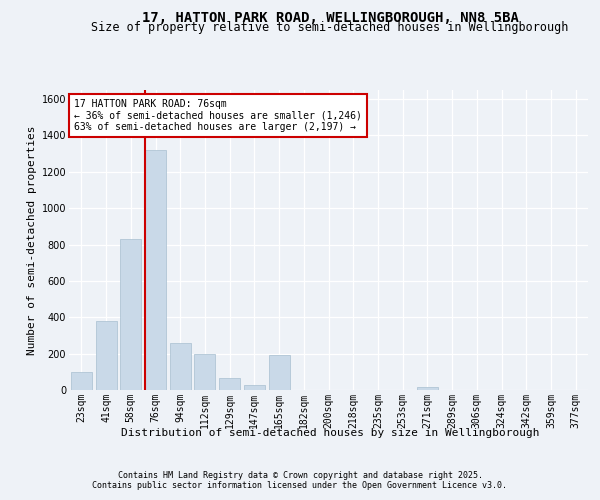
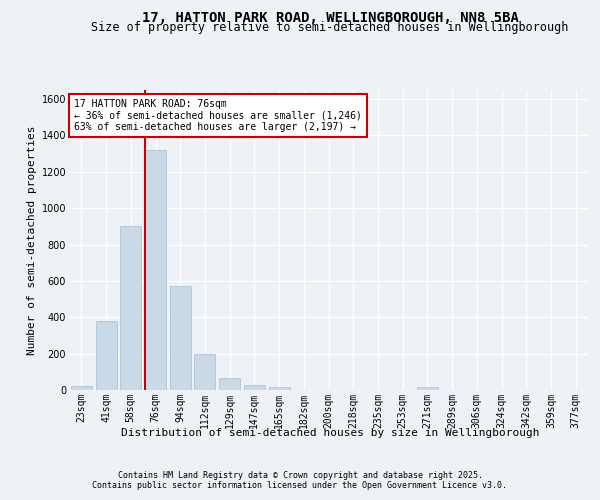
23sqm: 100 -> 20
58sqm: 830 -> 900
94sqm: 260 -> 570
165sqm: 190 -> 20
